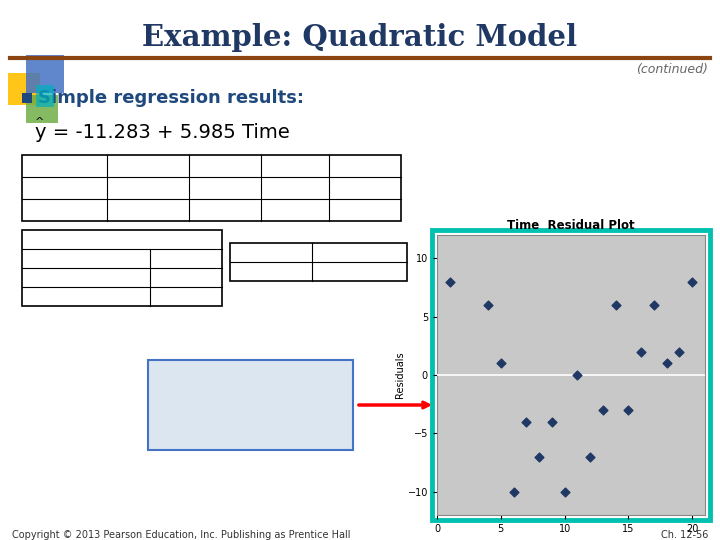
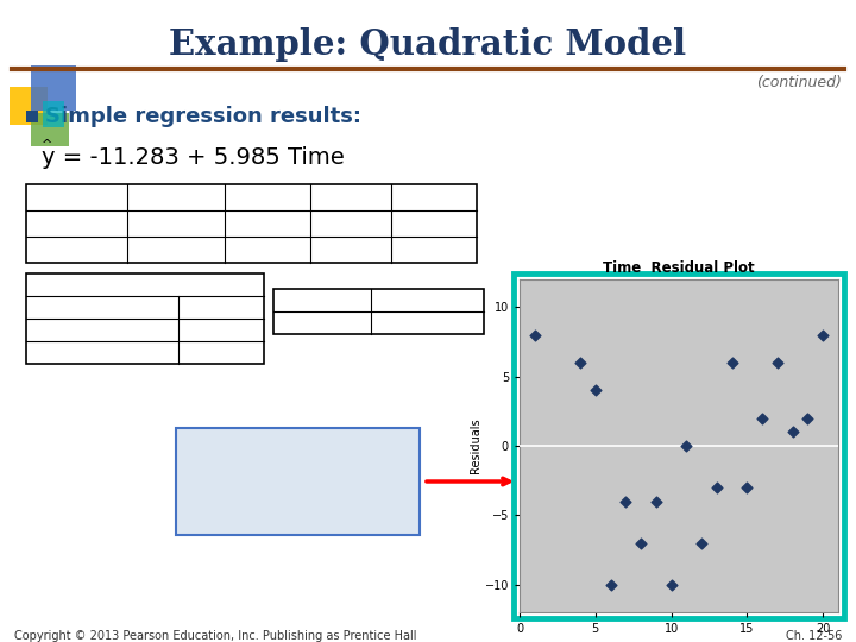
5: 1 -> 4
